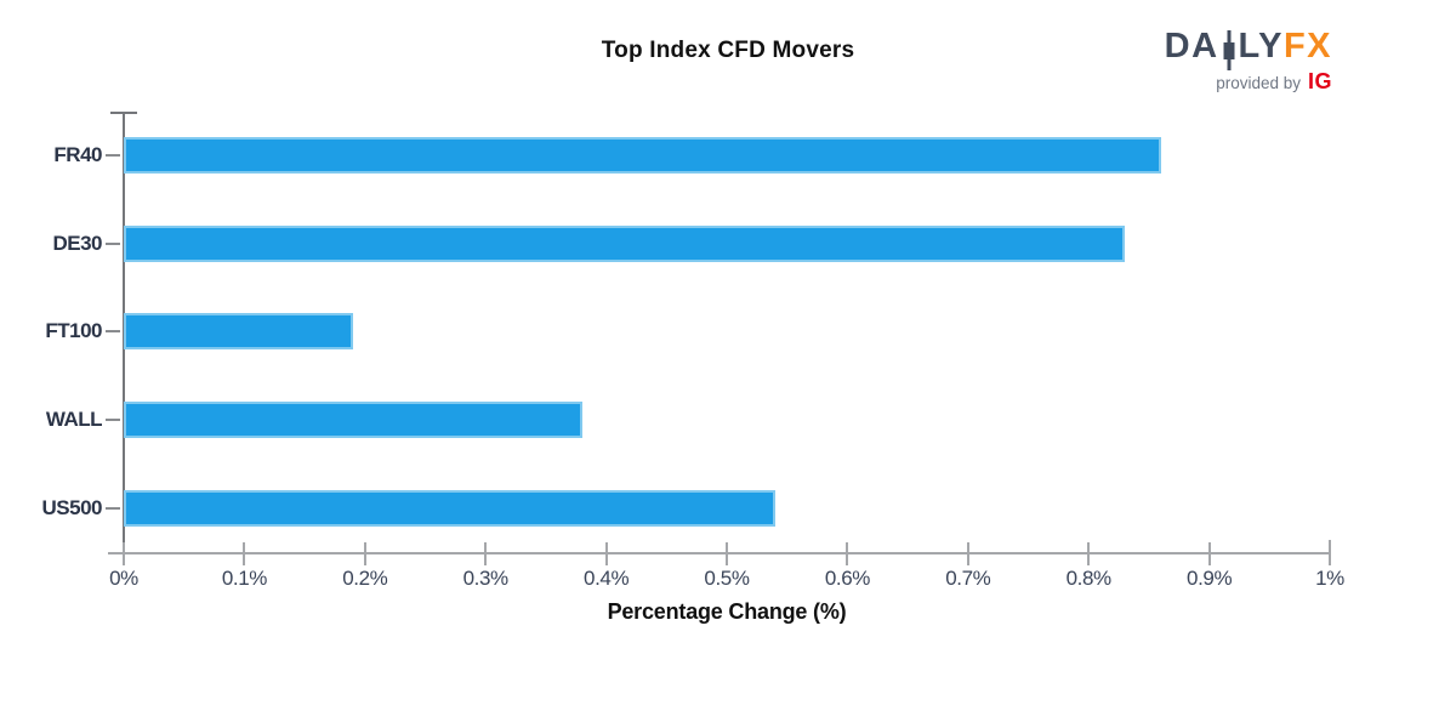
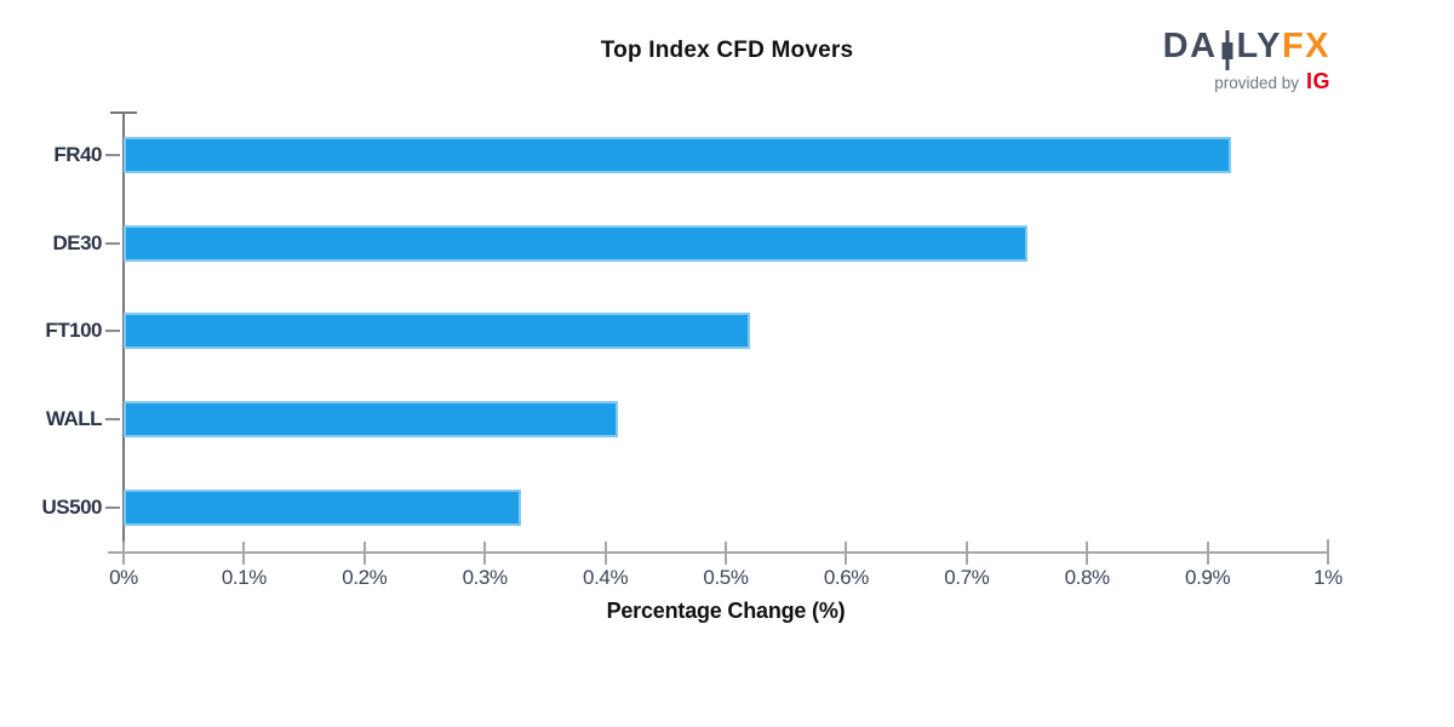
FR40: 0.86% -> 0.92%
DE30: 0.83% -> 0.75%
FT100: 0.19% -> 0.52%
WALL: 0.38% -> 0.41%
US500: 0.54% -> 0.33%
